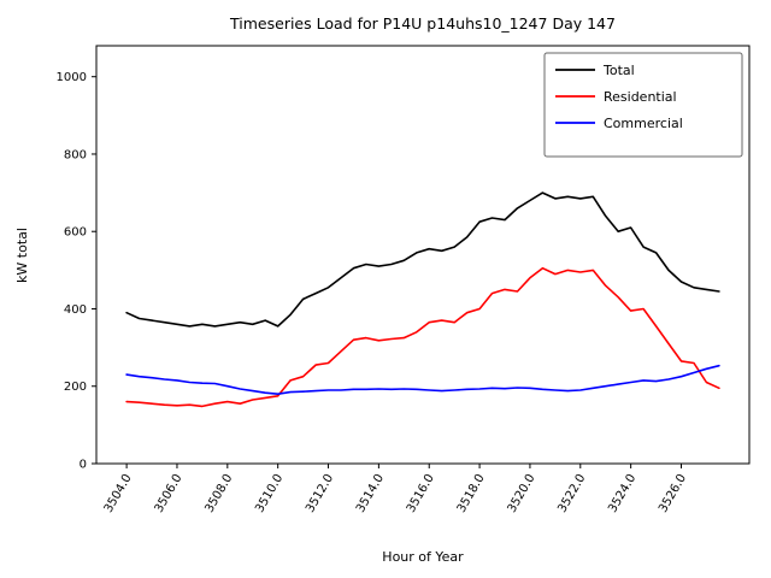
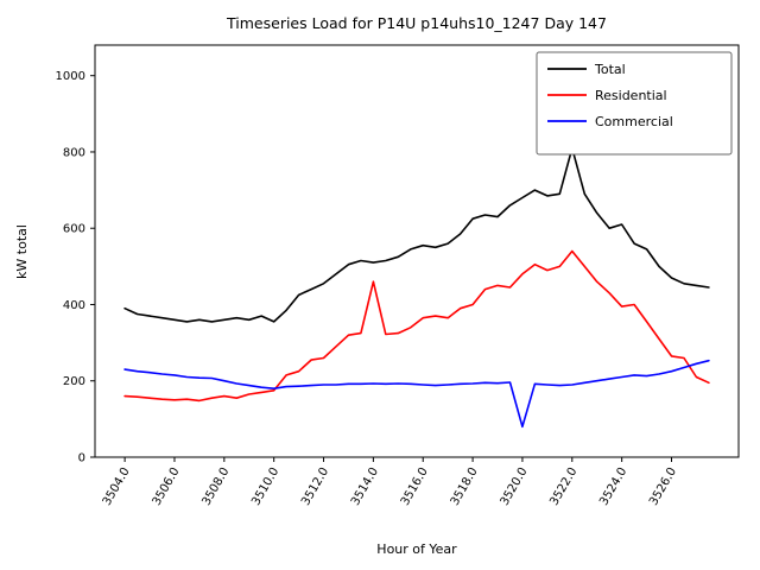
Residential/3514.0: 320 -> 460
Commercial/3520.0: 200 -> 80
Total/3522.0: 680 -> 810
Residential/3522.0: 500 -> 540
